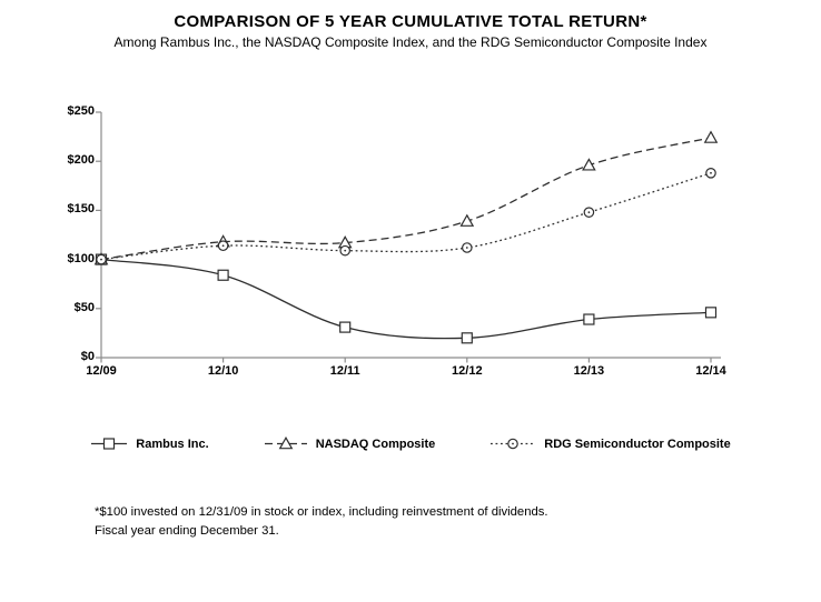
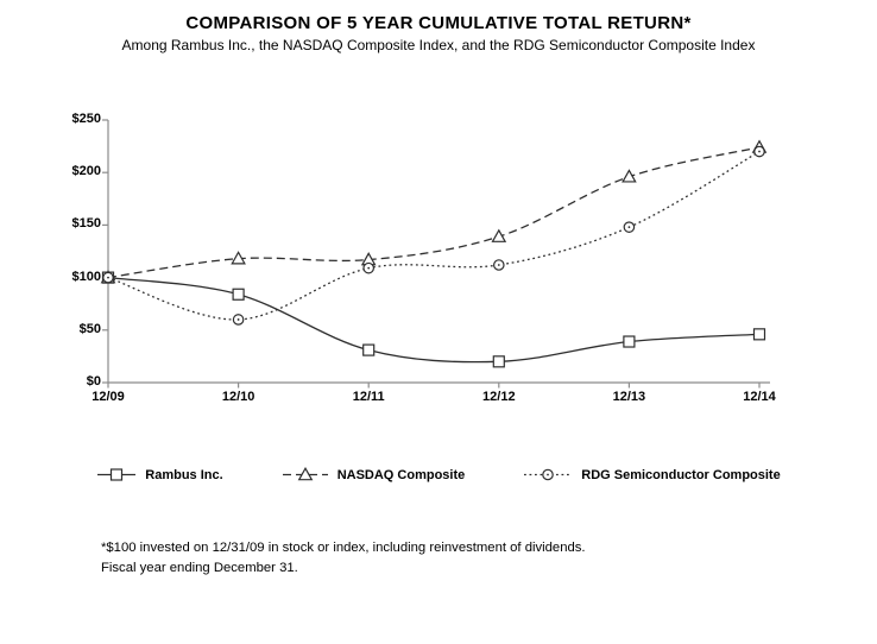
RDG Semiconductor Composite/12/10: $110 -> $60
RDG Semiconductor Composite/12/14: $190 -> $220
